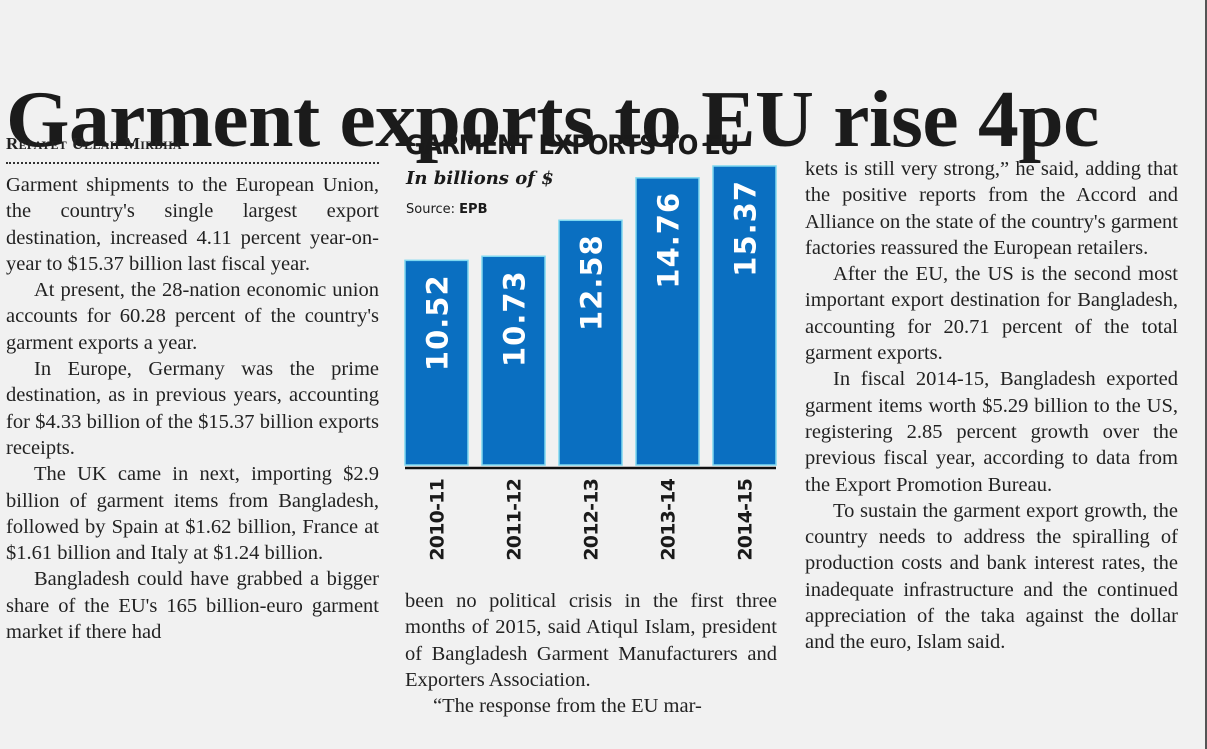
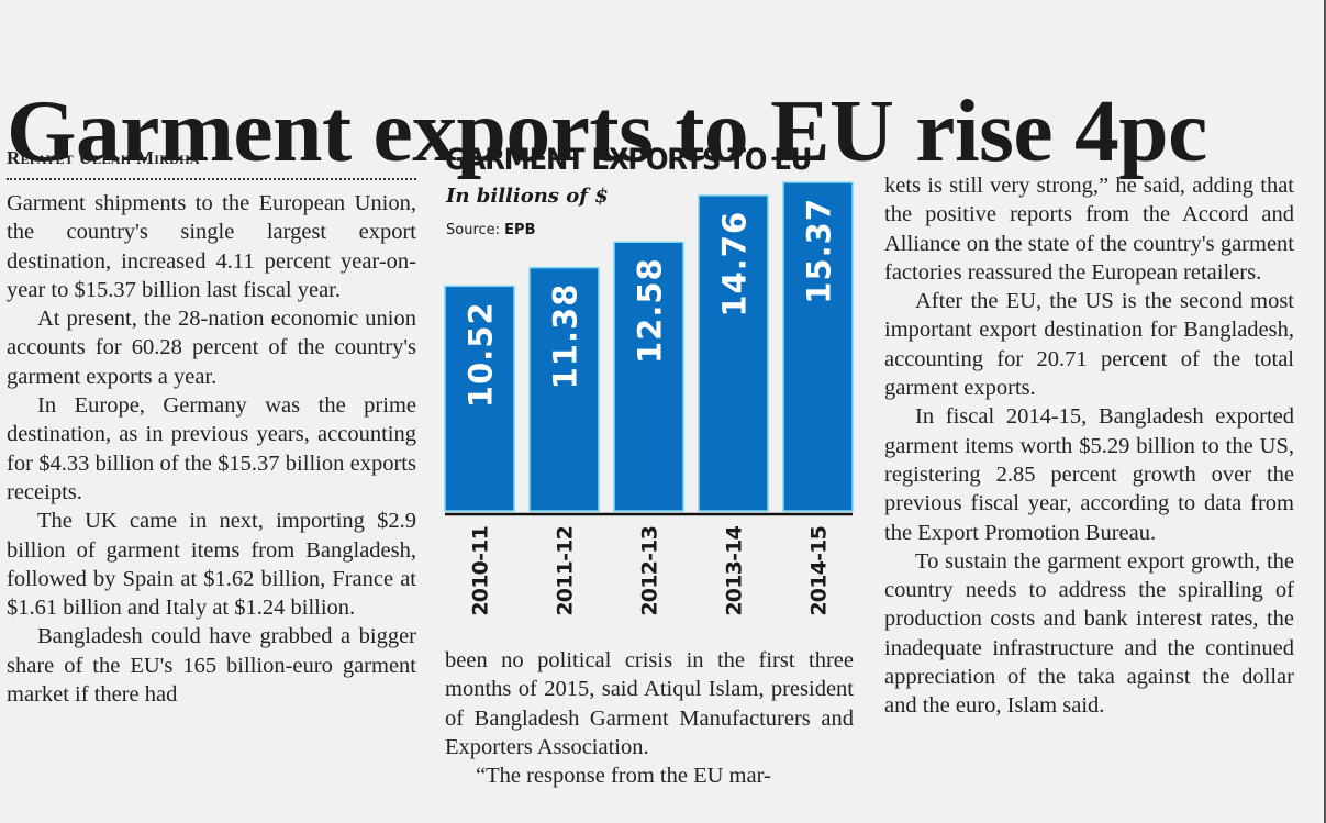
2011-12: 10.73 -> 11.38
